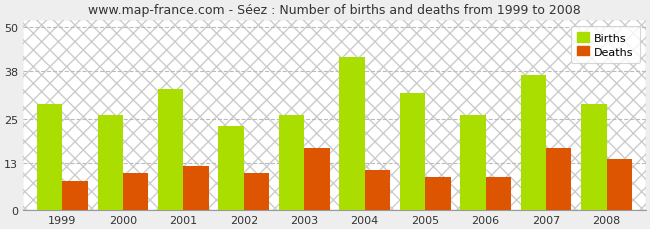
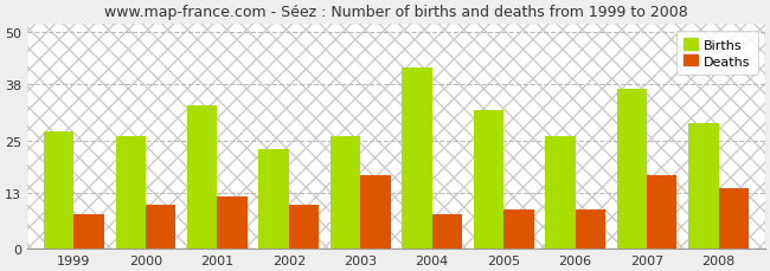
Births/1999: 29 -> 27
Deaths/2004: 11 -> 8
